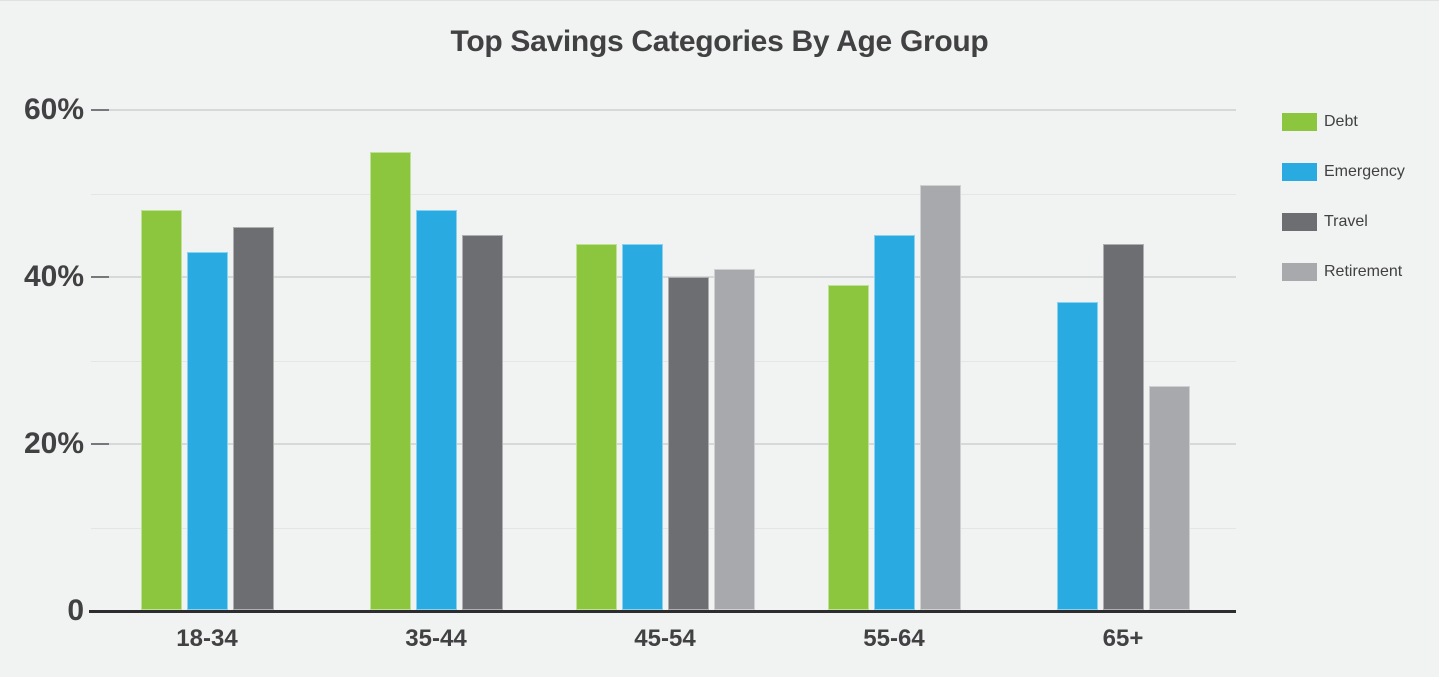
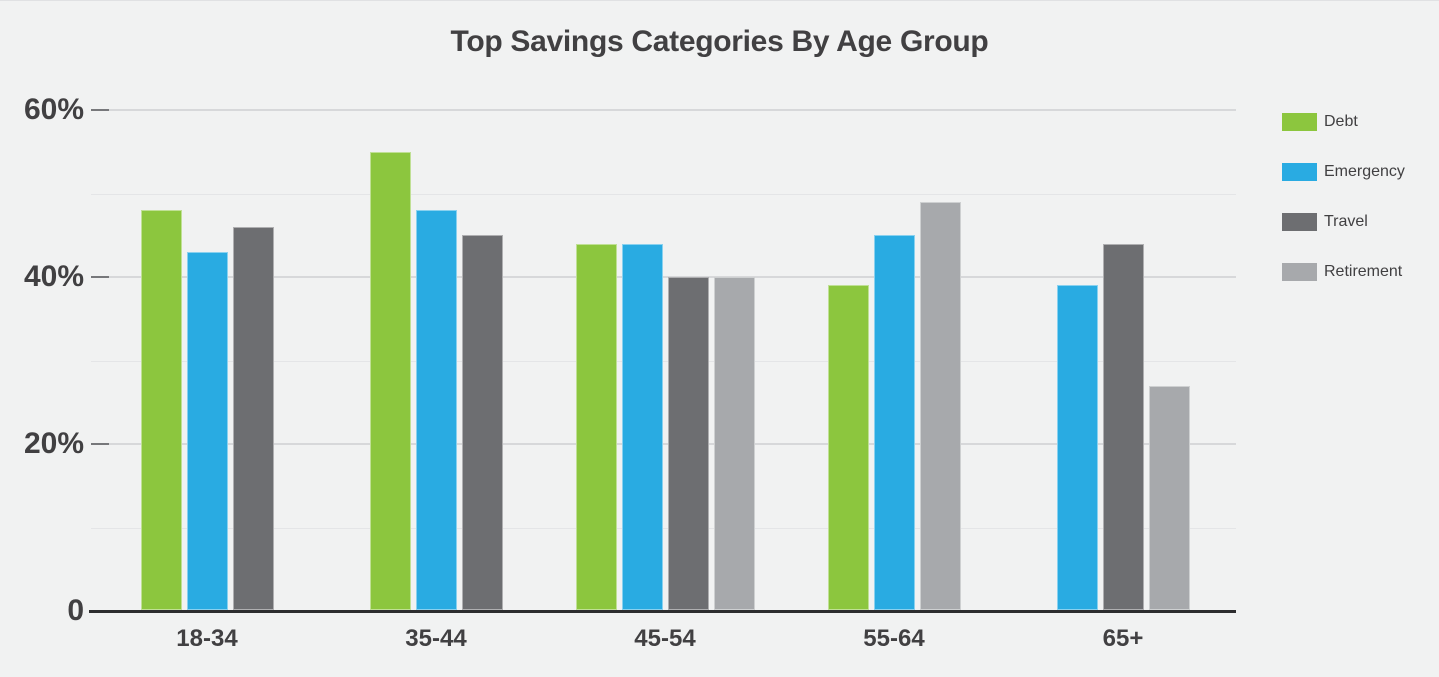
Retirement/45-54: 41% -> 40%
Retirement/55-64: 51% -> 49%
Emergency/65+: 37% -> 39%
